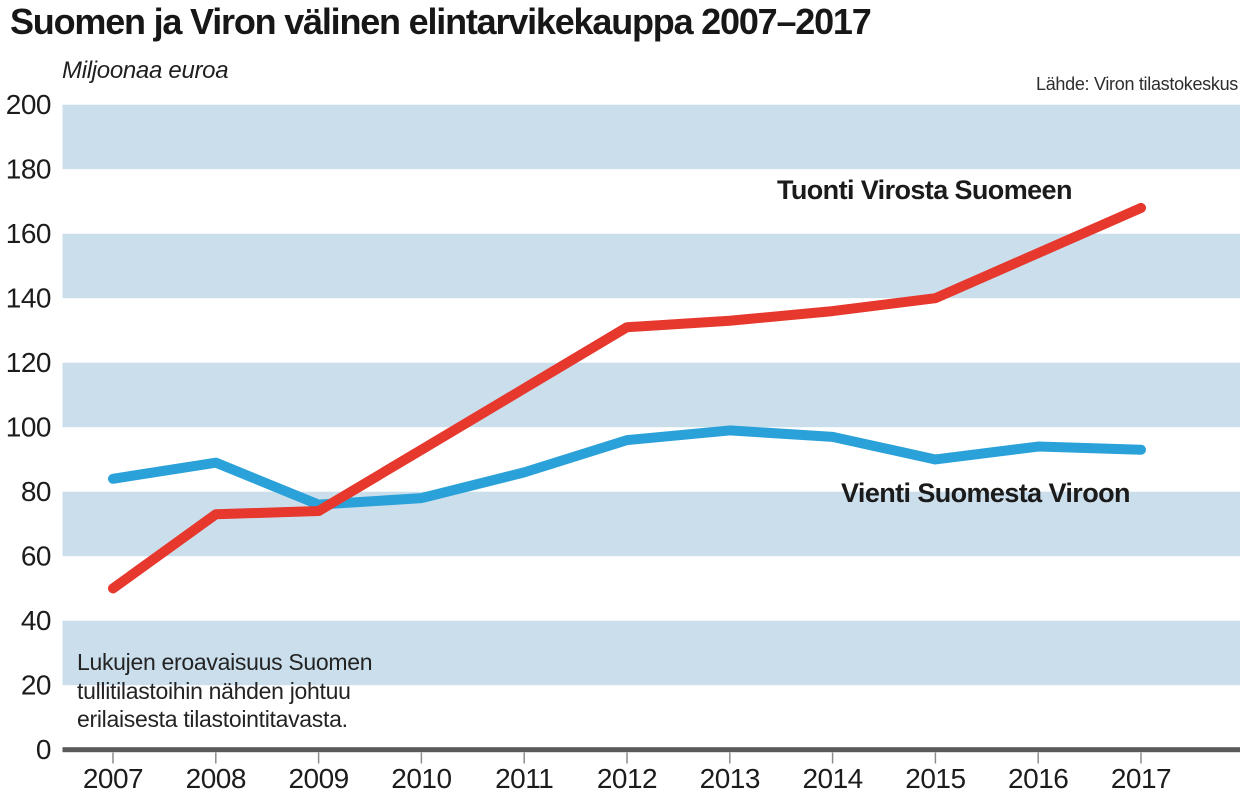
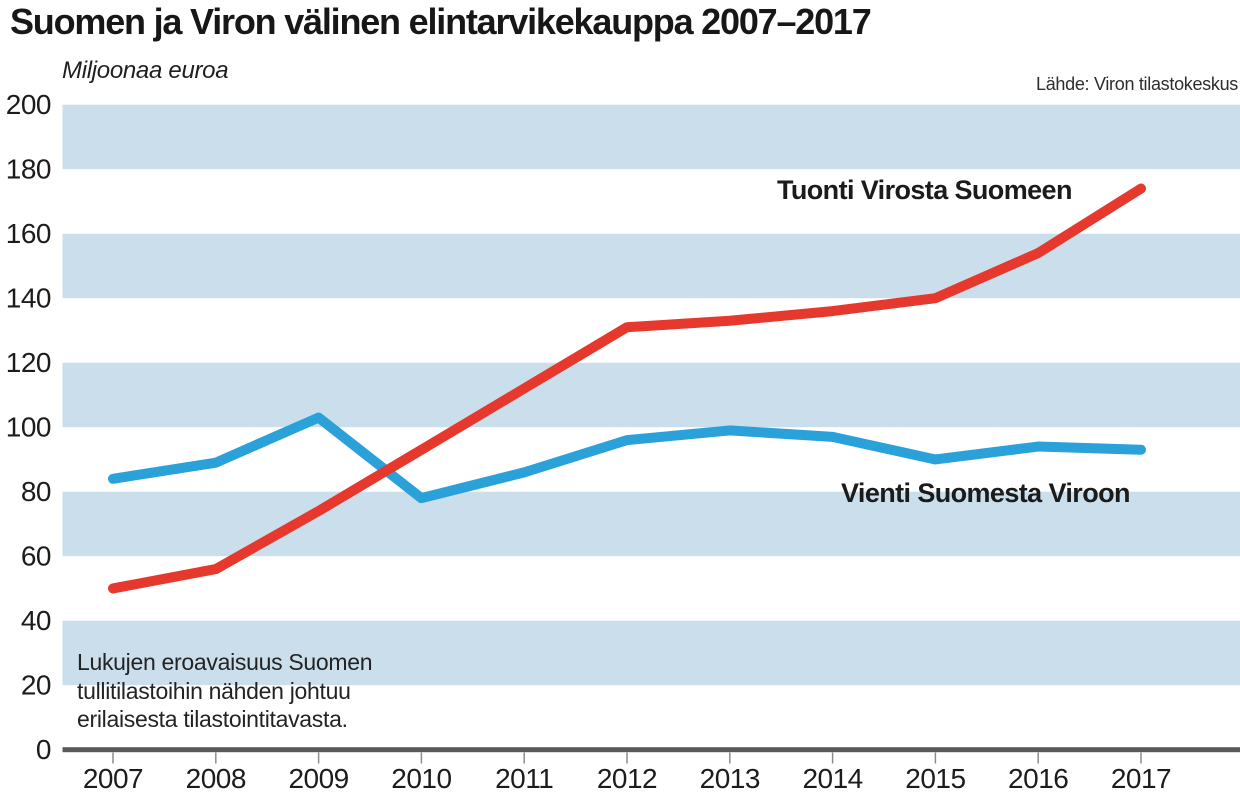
Tuonti Virosta Suomeen/2008: 73 -> 56
Vienti Suomesta Viroon/2009: 76 -> 103
Tuonti Virosta Suomeen/2017: 168 -> 174
